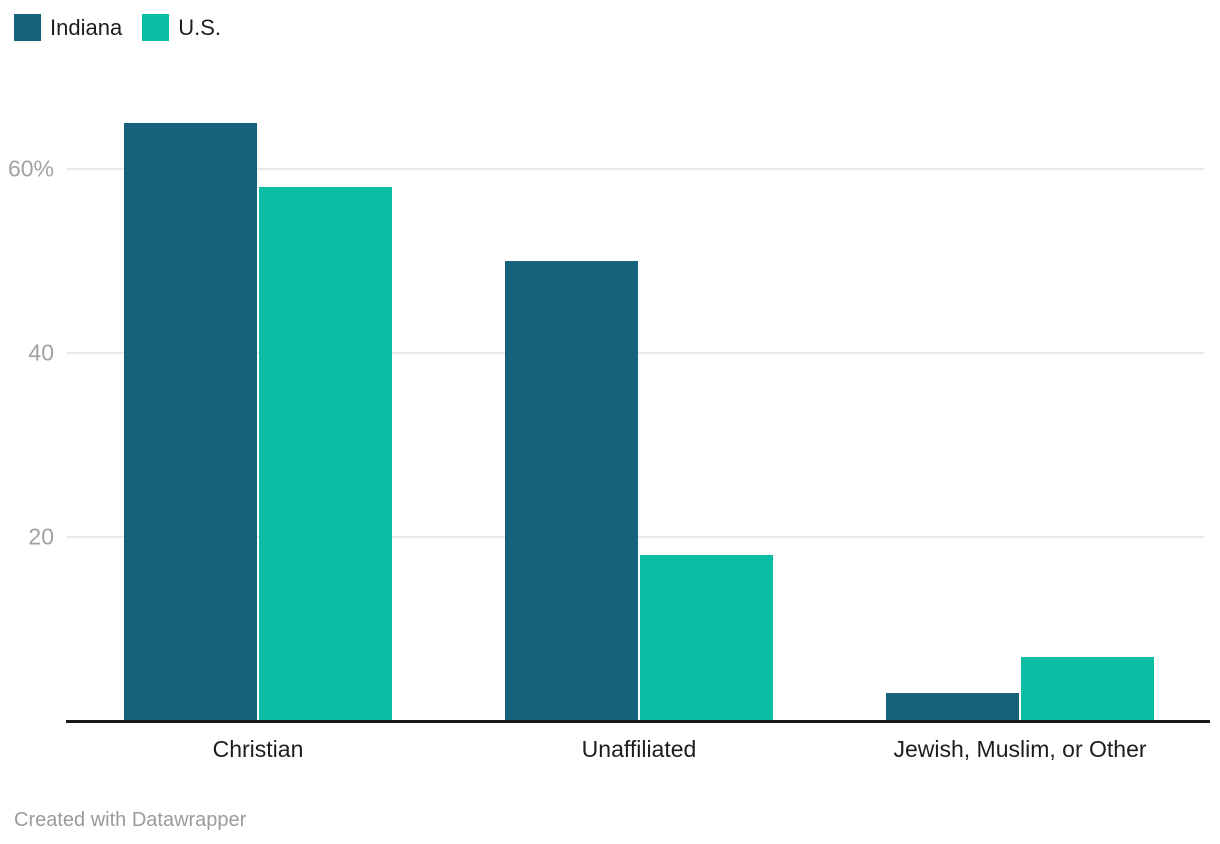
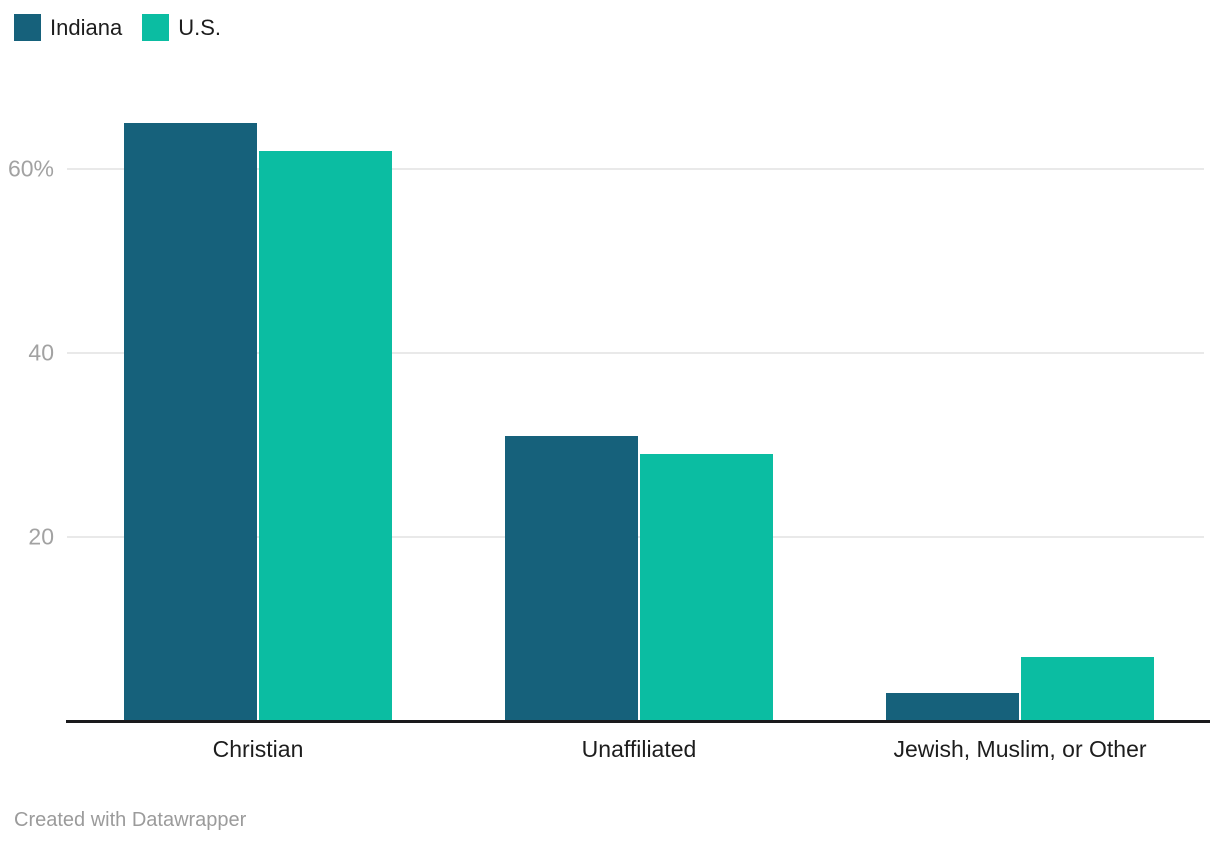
U.S./Christian: 58% -> 62%
Indiana/Unaffiliated: 50% -> 31%
U.S./Unaffiliated: 18% -> 29%
